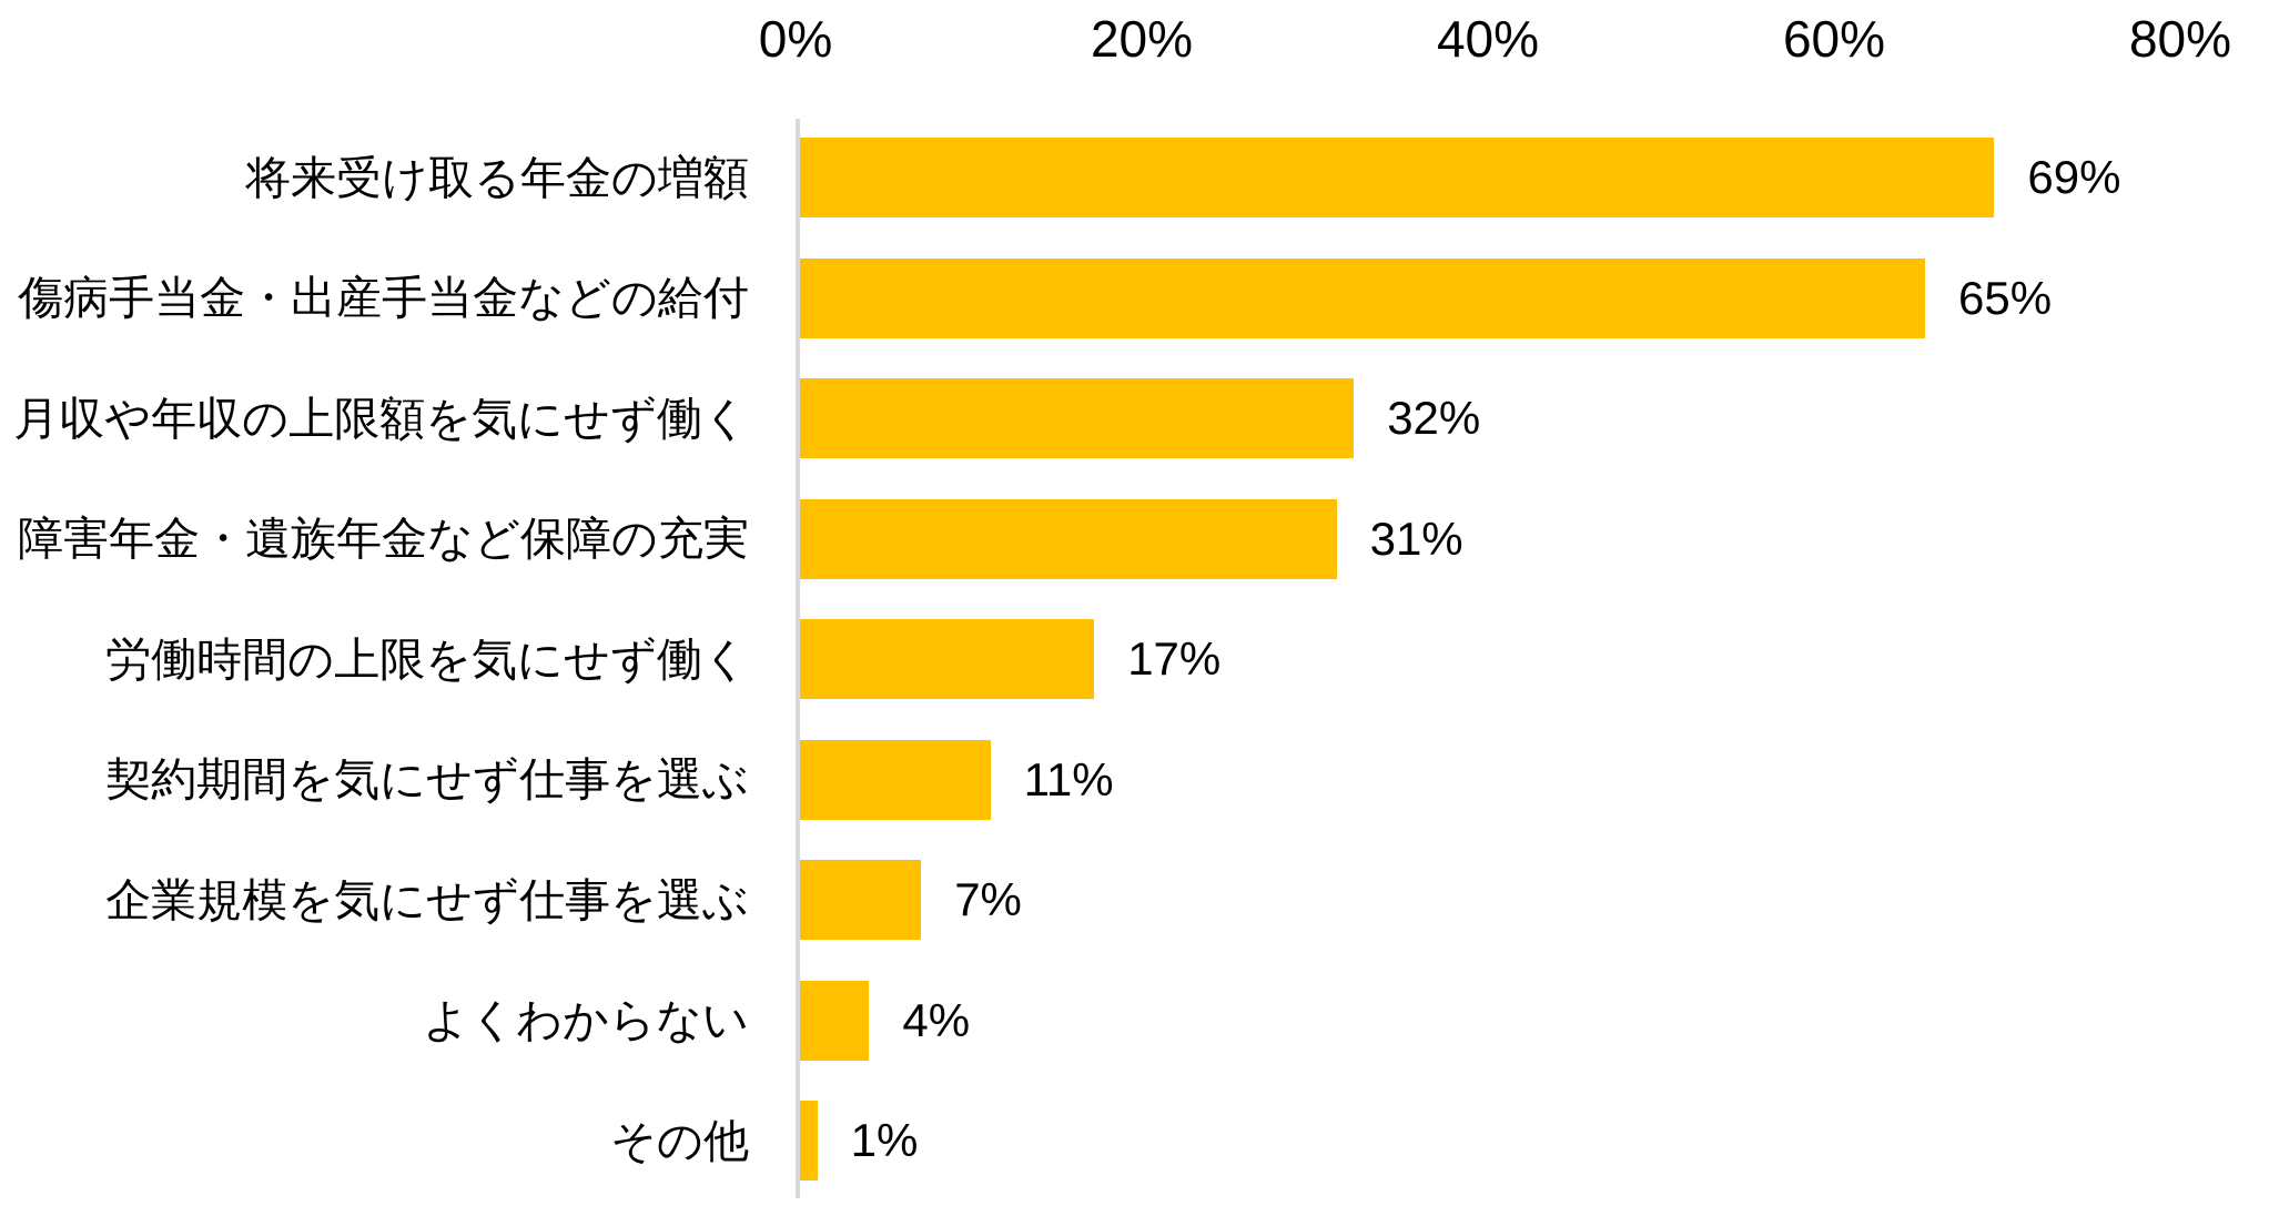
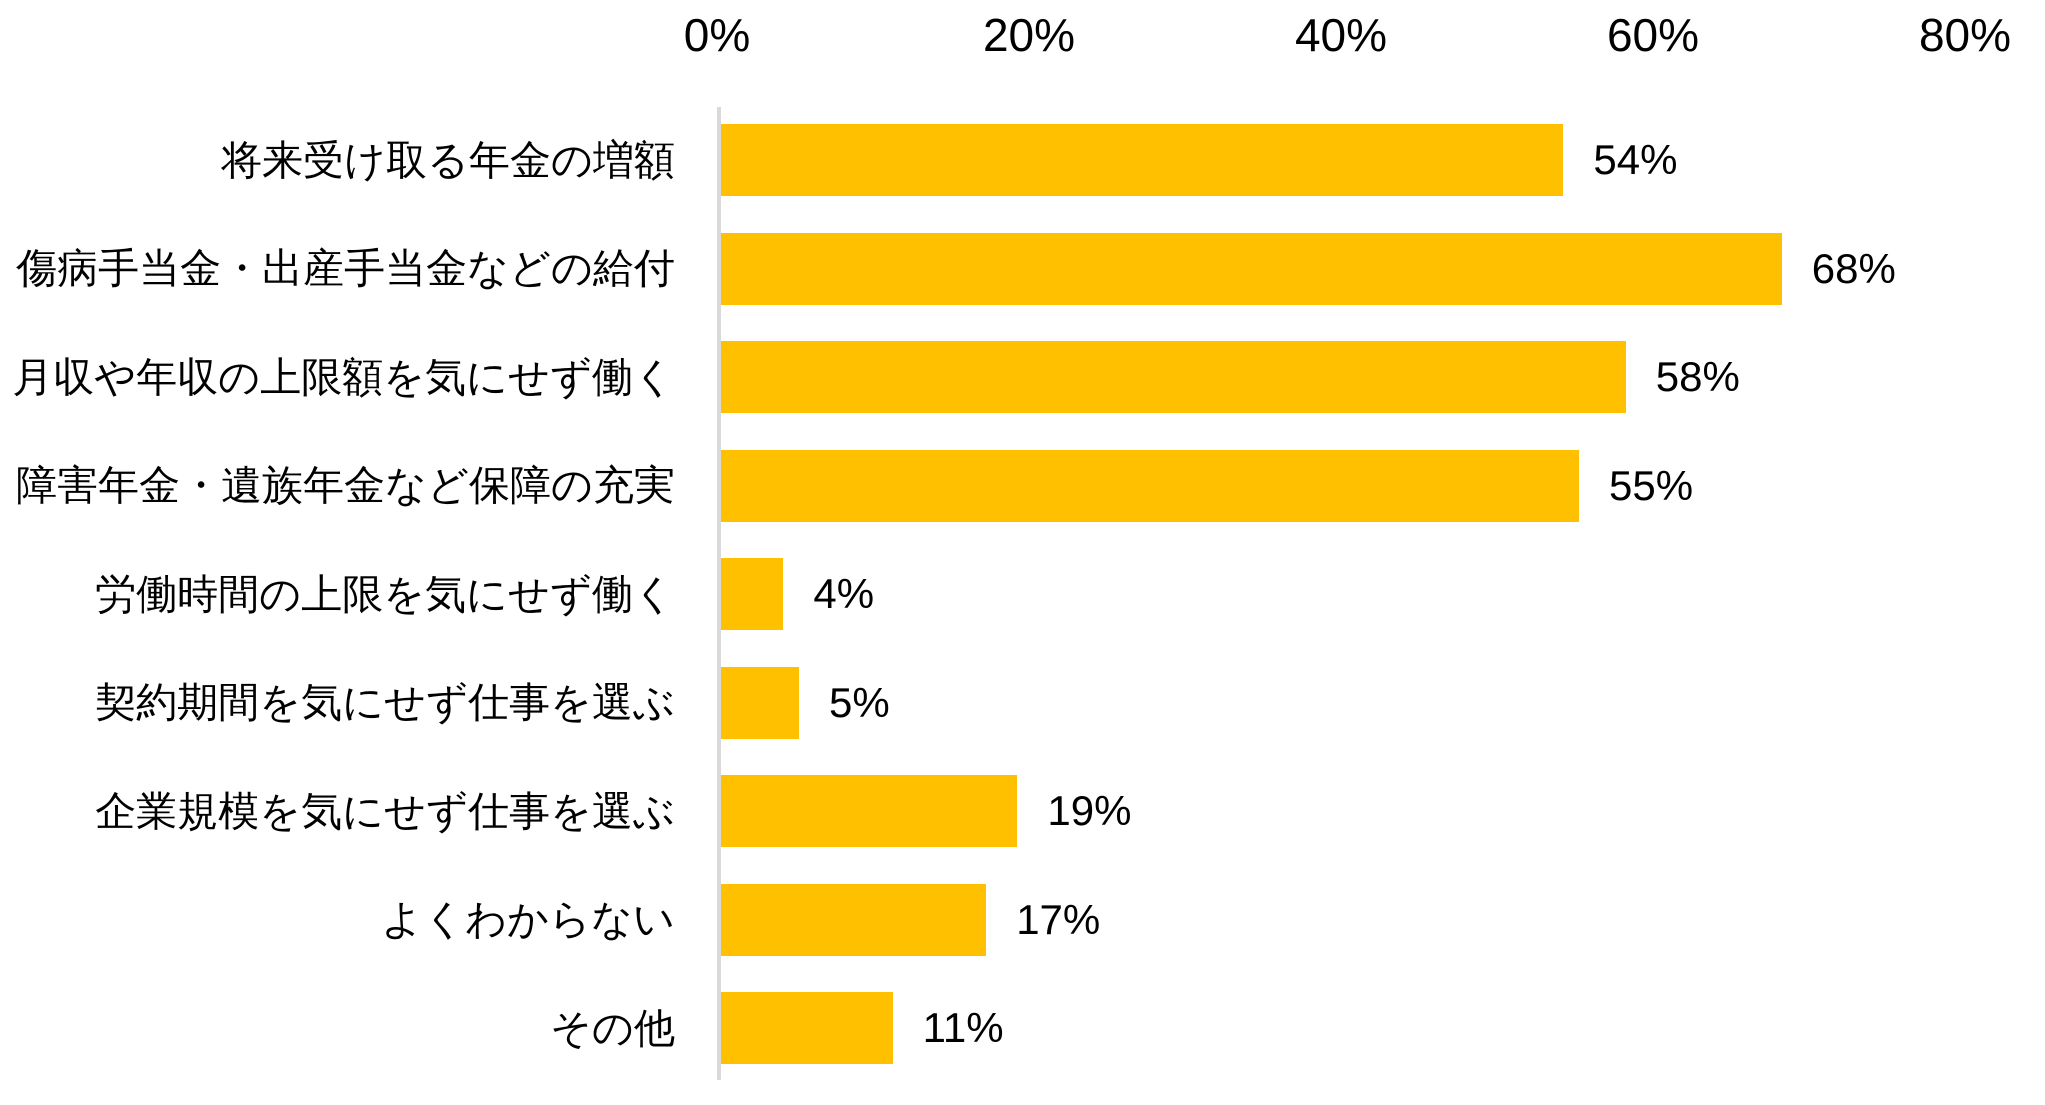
将来受け取る年金の増額: 69% -> 54%
傷病手当金・出産手当金などの給付: 65% -> 68%
月収や年収の上限額を気にせず働く: 32% -> 58%
障害年金・遺族年金など保障の充実: 31% -> 55%
労働時間の上限を気にせず働く: 17% -> 4%
契約期間を気にせず仕事を選ぶ: 11% -> 5%
企業規模を気にせず仕事を選ぶ: 7% -> 19%
よくわからない: 4% -> 17%
その他: 1% -> 11%
